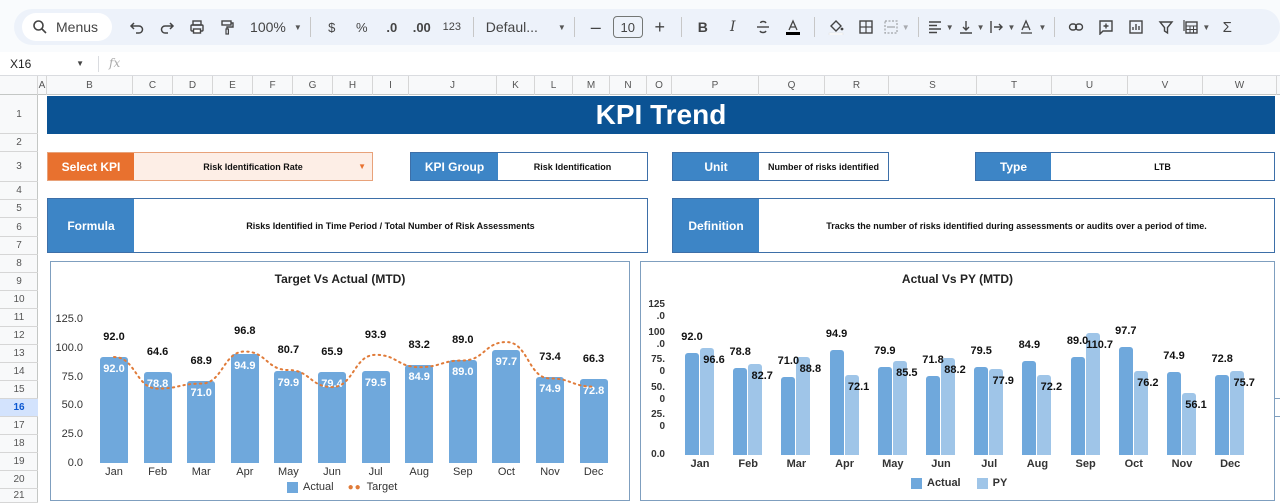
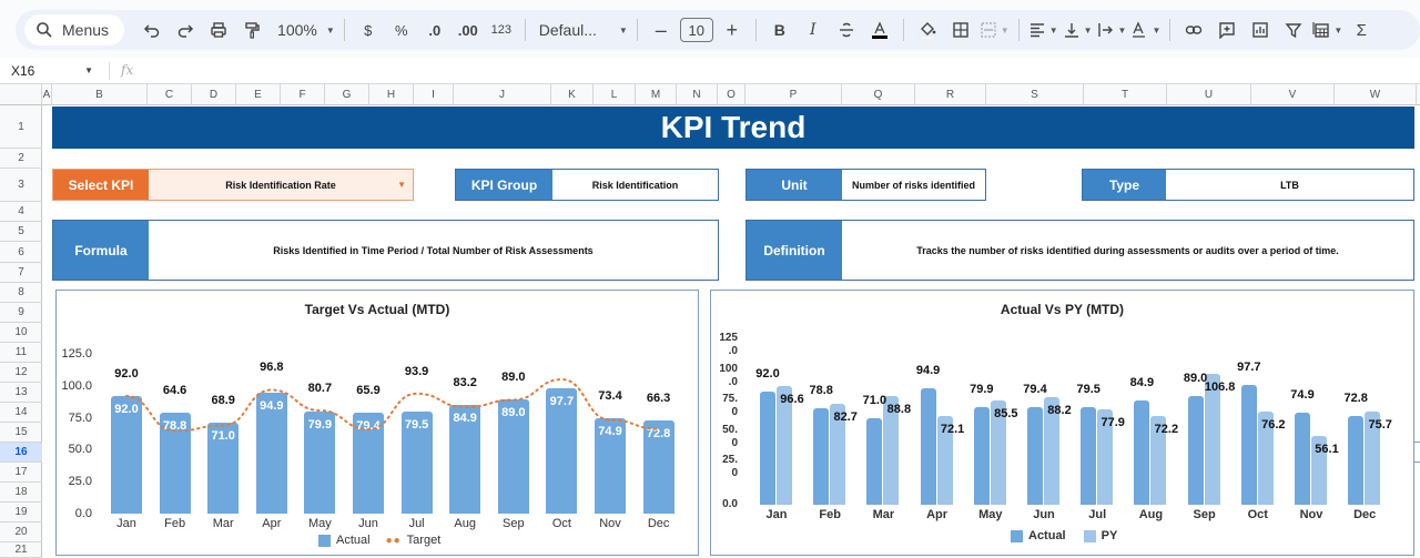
Actual Vs PY (MTD)/Actual/Jun: 71.8 -> 79.4
Actual Vs PY (MTD)/PY/Sep: 110.7 -> 106.8
